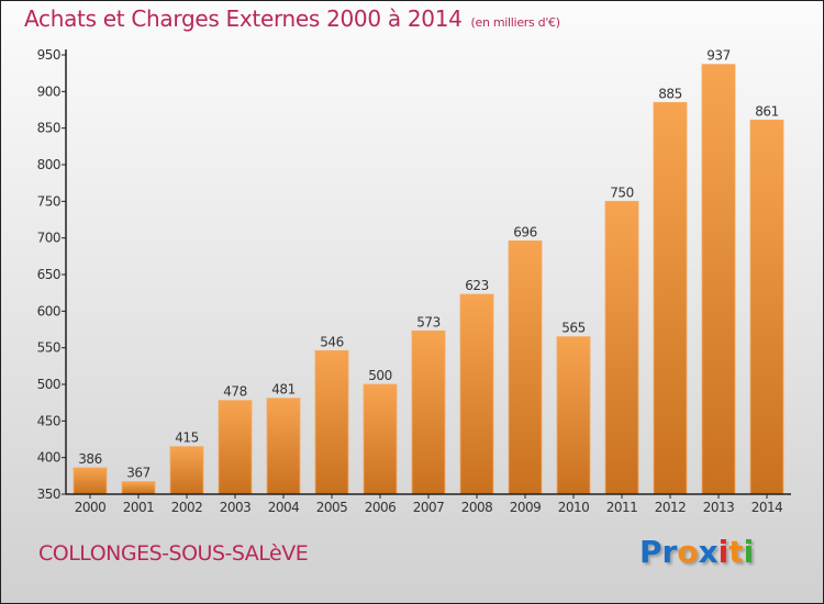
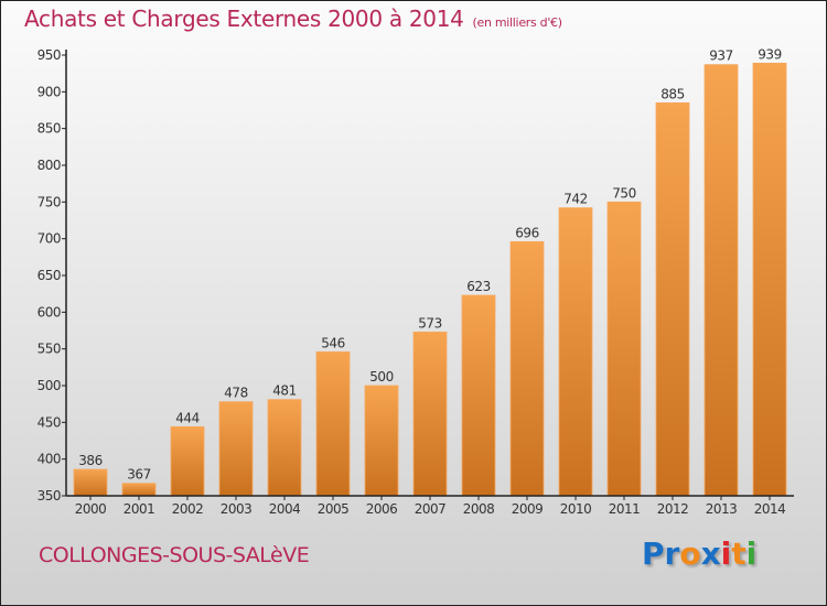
2002: 415 -> 444
2010: 565 -> 742
2014: 861 -> 939
